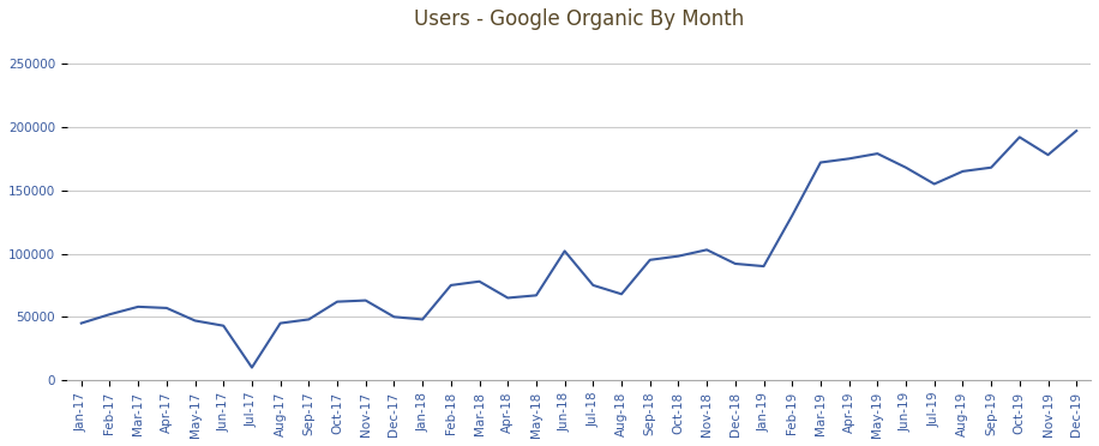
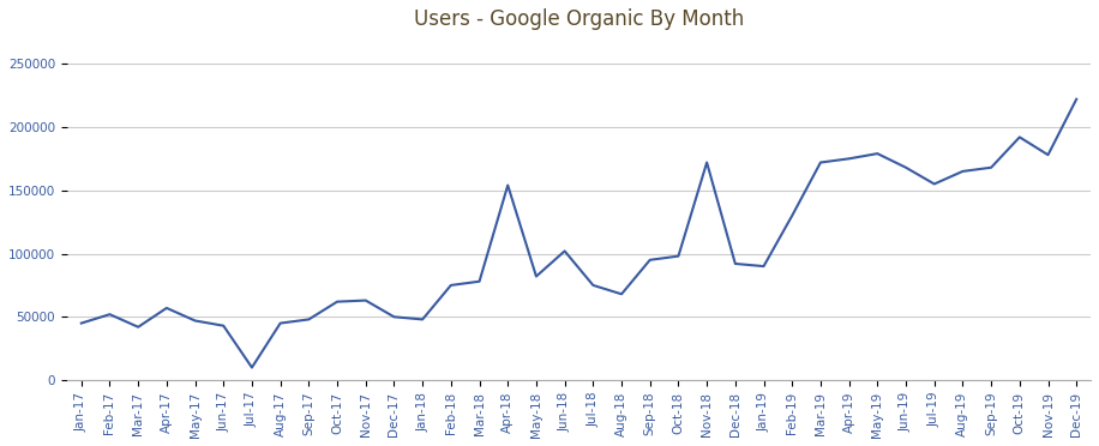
Mar-17: 58000 -> 42000
Apr-18: 65000 -> 154000
May-18: 67000 -> 82000
Nov-18: 103000 -> 172000
Dec-19: 197000 -> 222000
